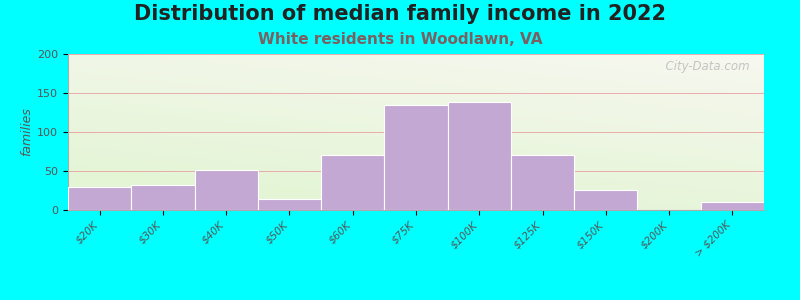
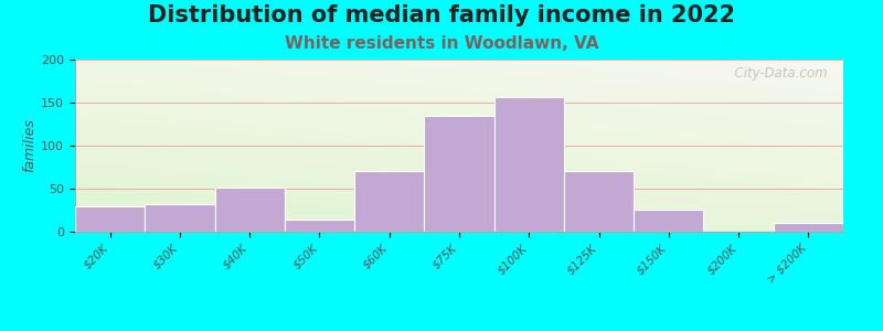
$100K: 138 -> 156
